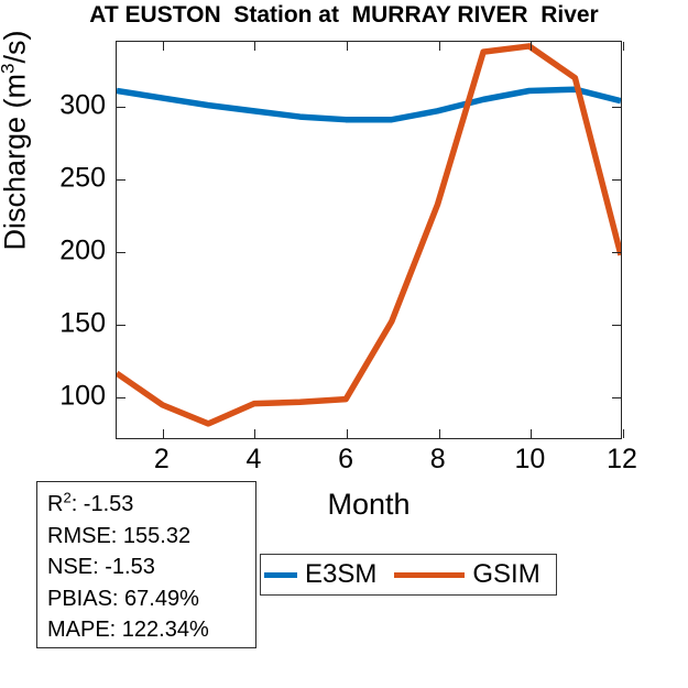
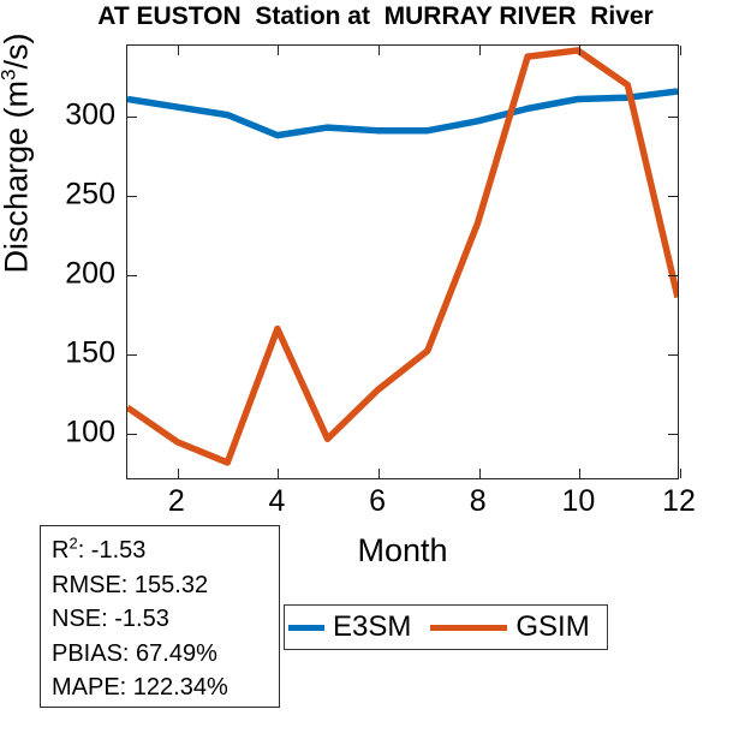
E3SM/4: 297 -> 288
GSIM/4: 94 -> 165
GSIM/6: 97 -> 126
E3SM/12: 304 -> 316
GSIM/12: 197 -> 185
